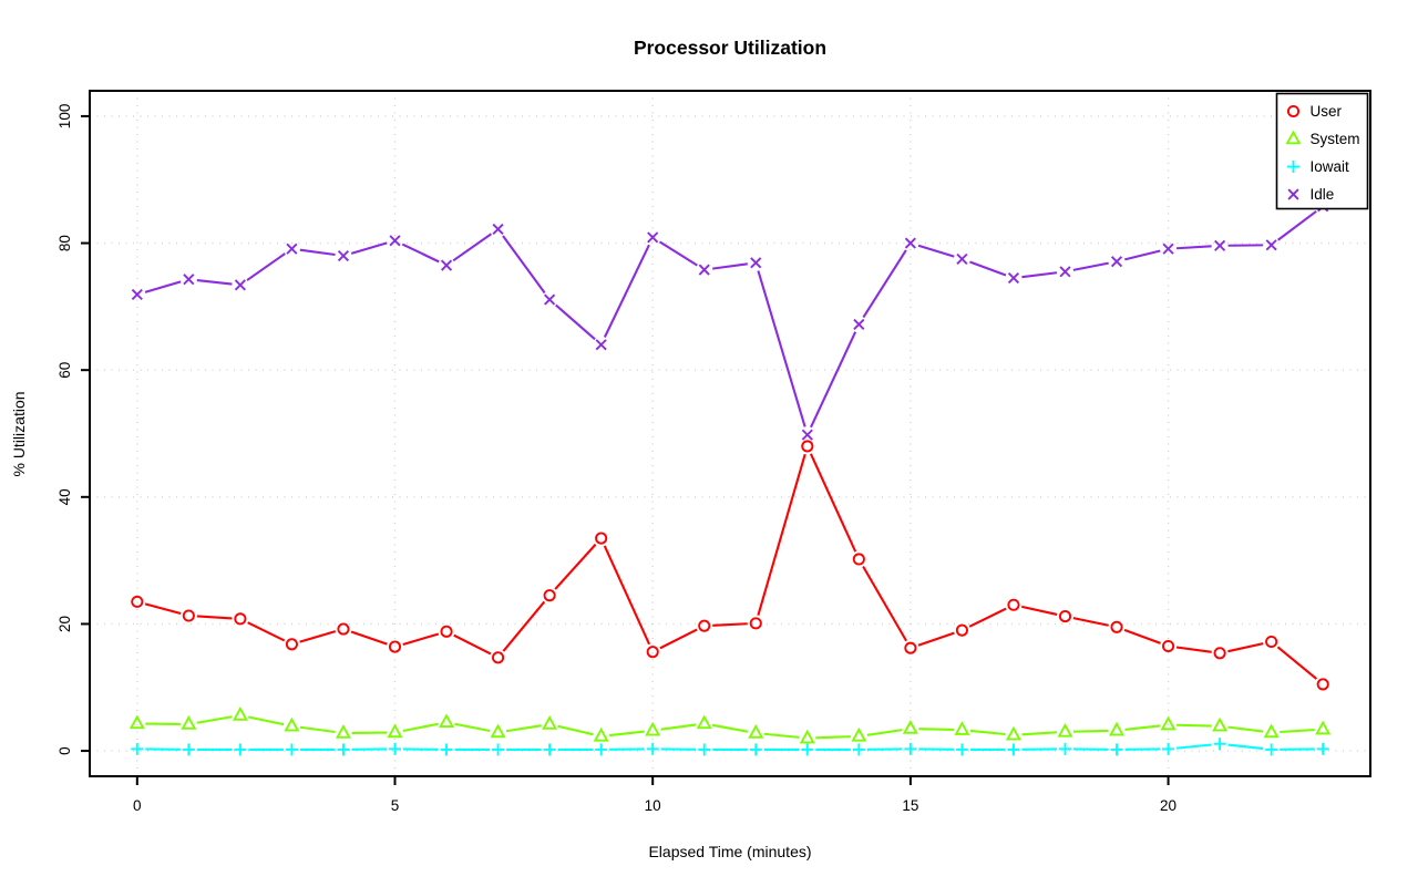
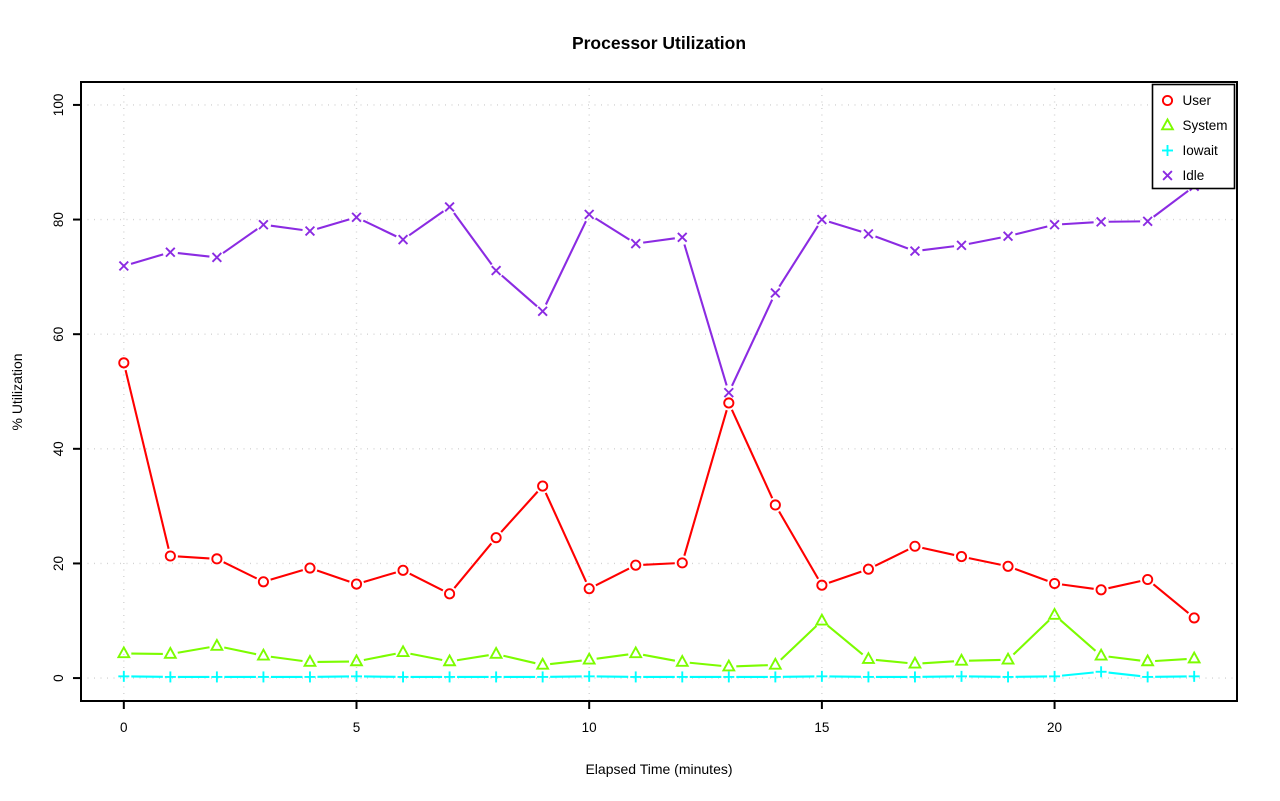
User/0: 24 -> 55
System/15: 4 -> 10
System/20: 4 -> 11
